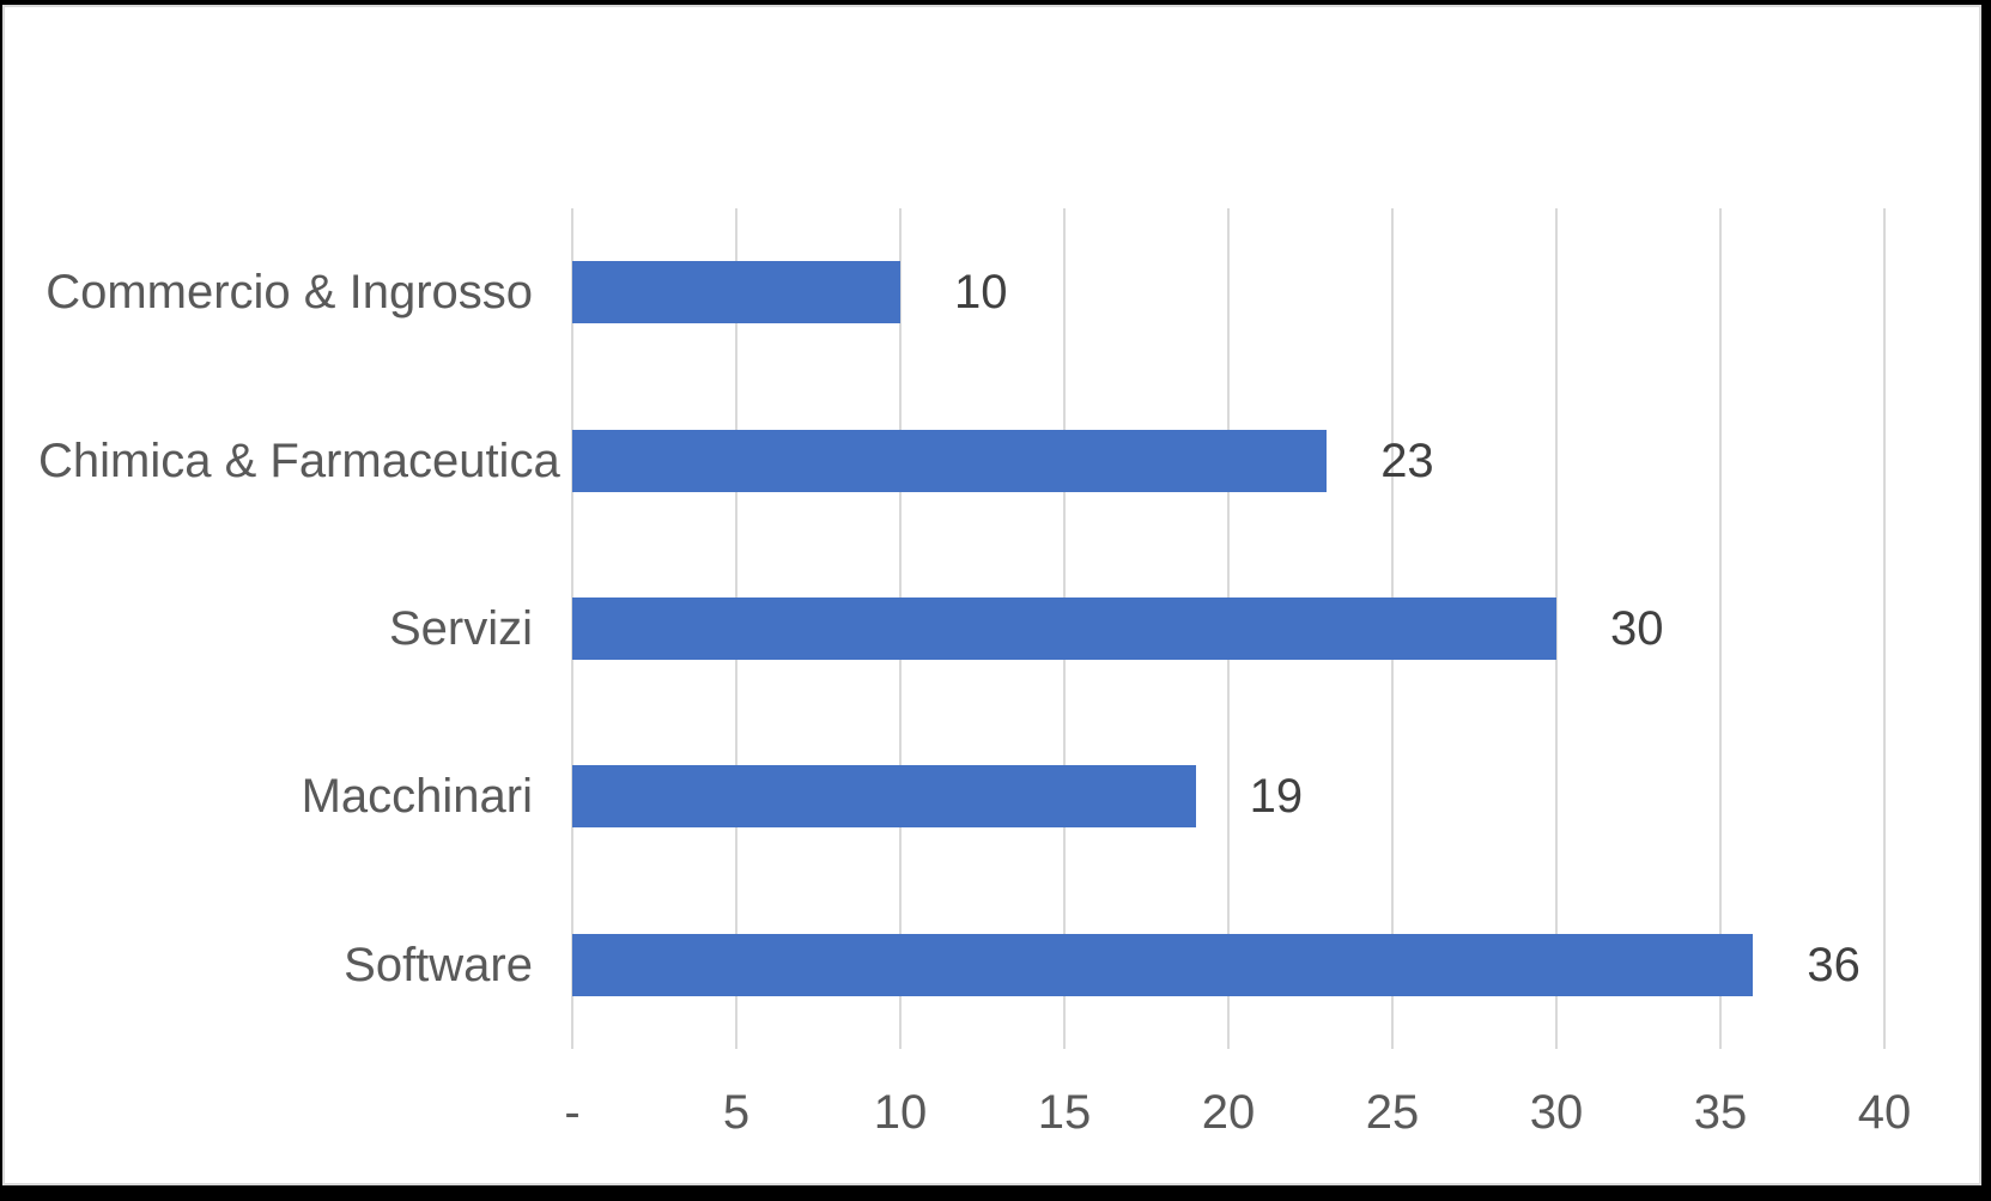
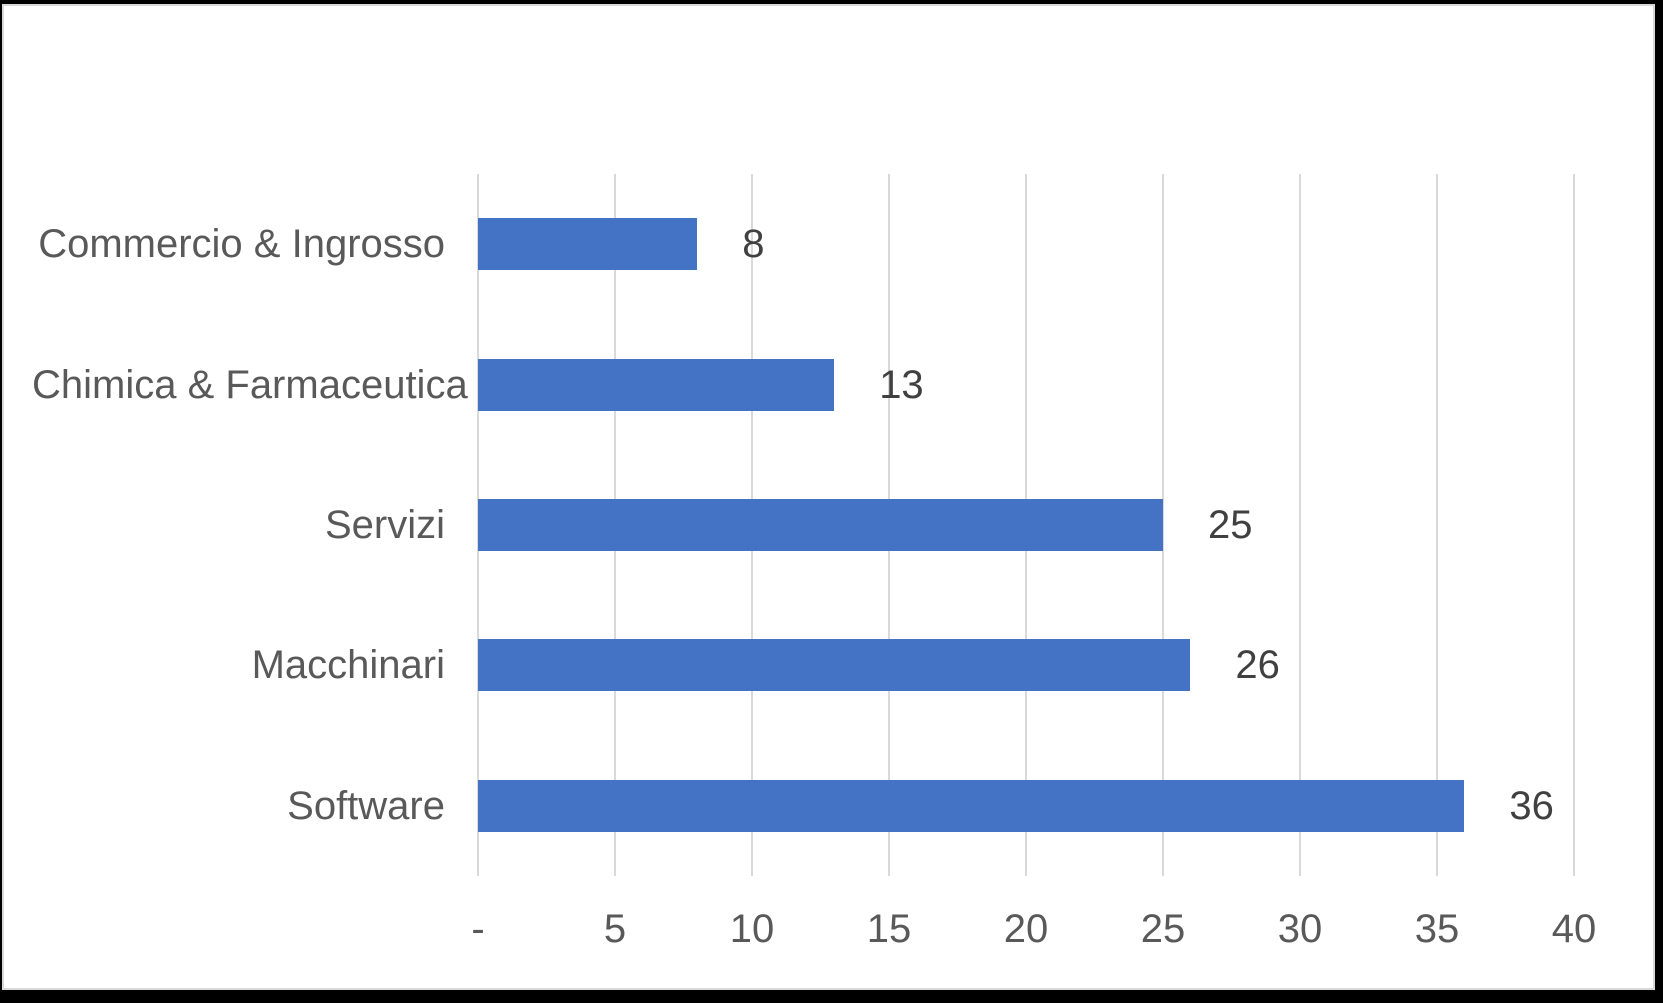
Commercio & Ingrosso: 10 -> 8
Chimica & Farmaceutica: 23 -> 13
Servizi: 30 -> 25
Macchinari: 19 -> 26
